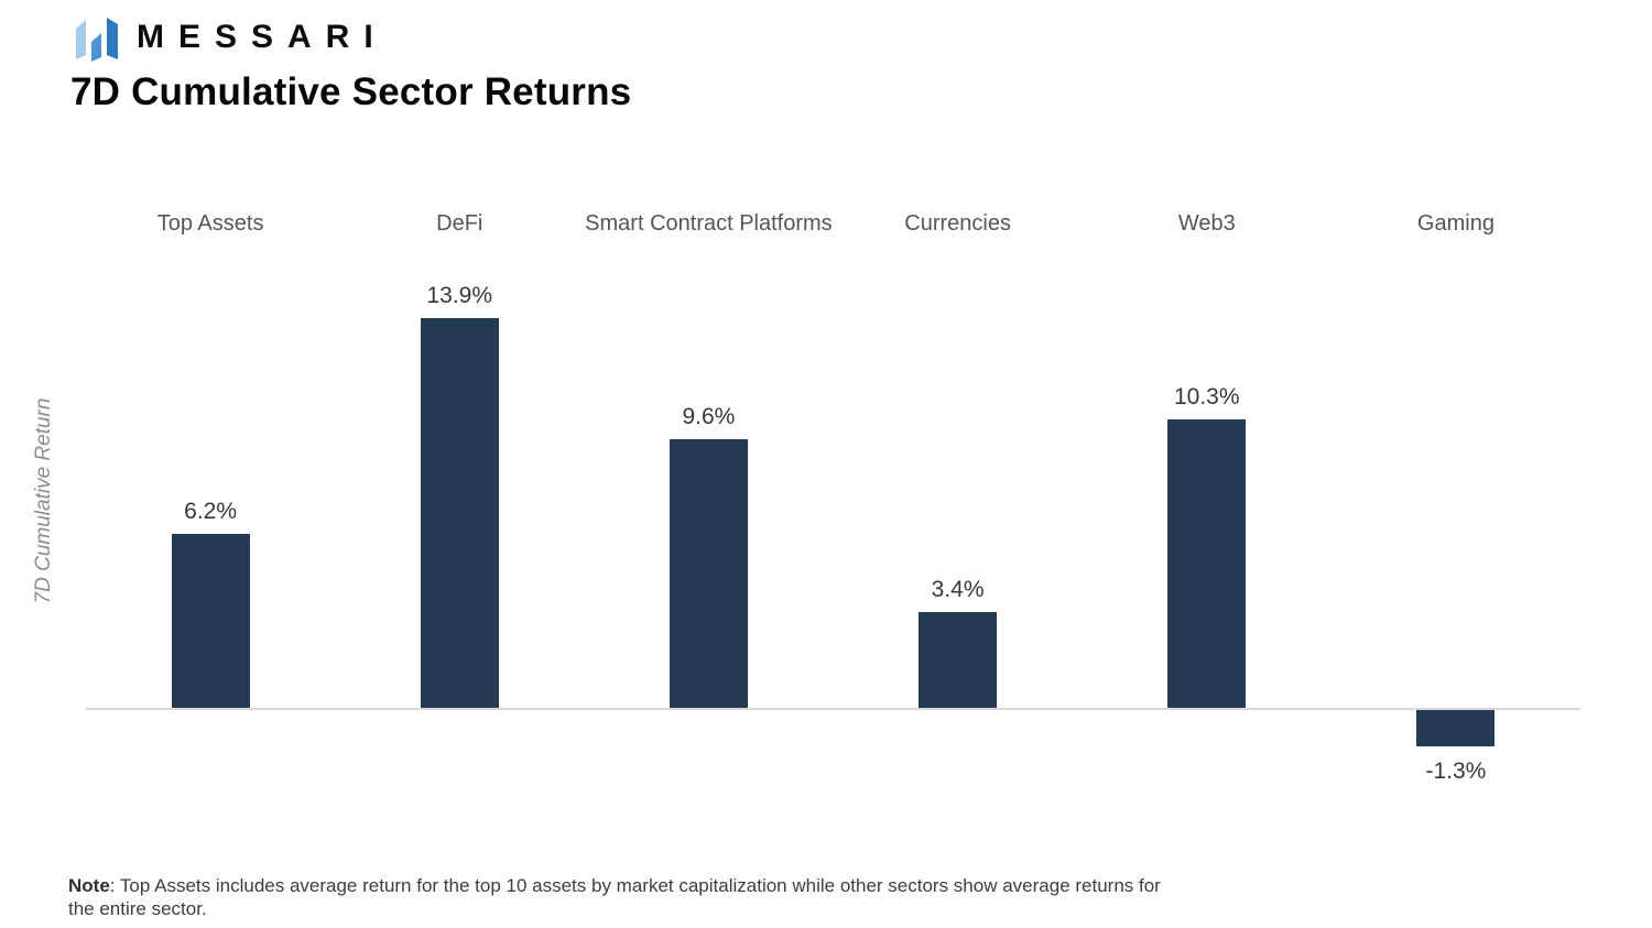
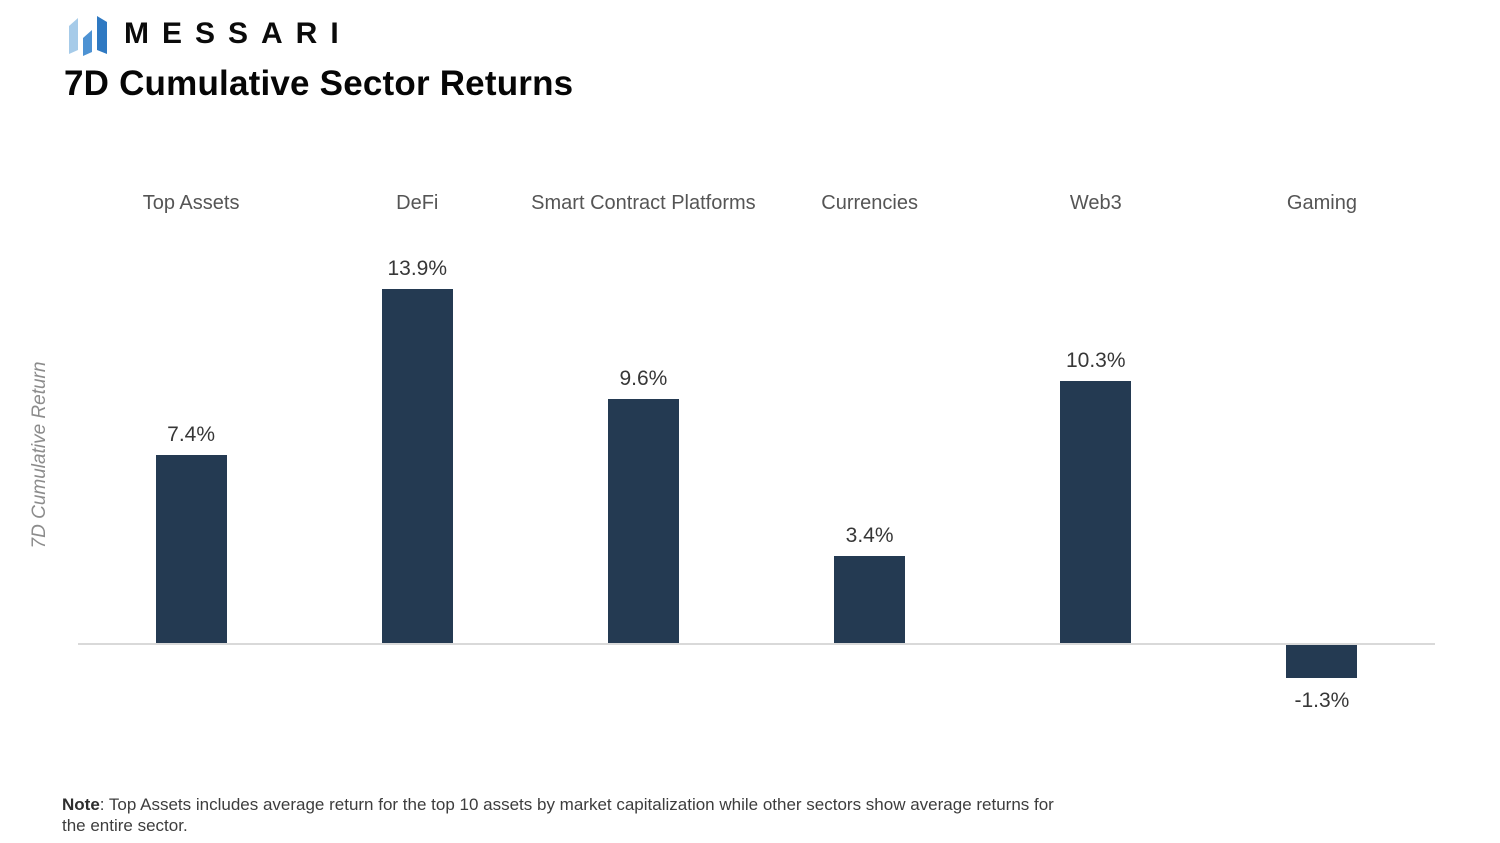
Top Assets: 6.2% -> 7.4%
